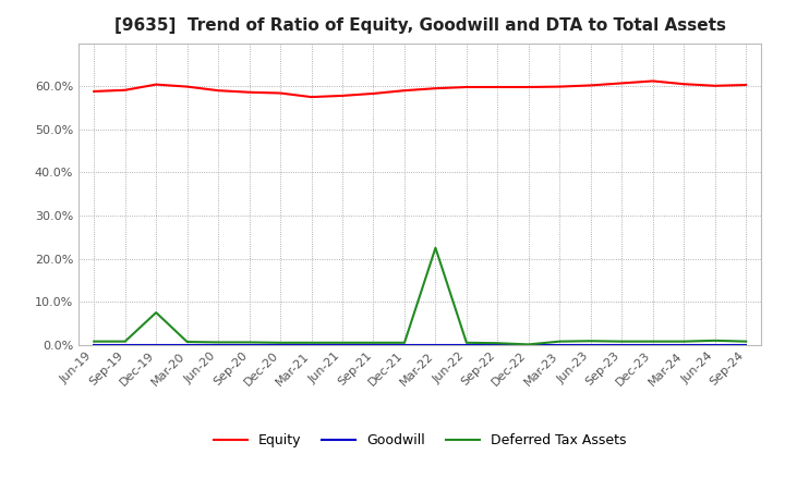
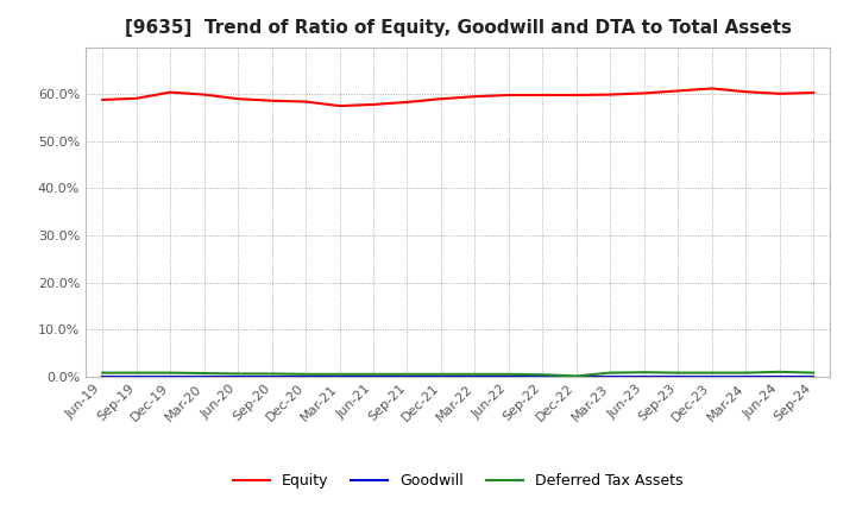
Deferred Tax Assets/Dec-19: 7.5% -> 0.8%
Deferred Tax Assets/Mar-22: 22.5% -> 0.5%
